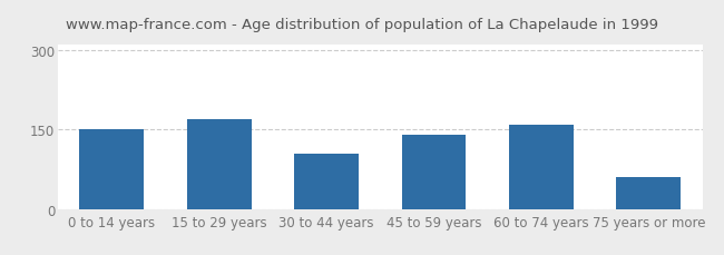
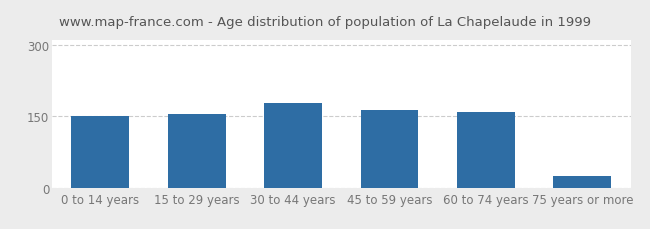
15 to 29 years: 170 -> 155
30 to 44 years: 105 -> 178
45 to 59 years: 140 -> 163
75 years or more: 60 -> 25
